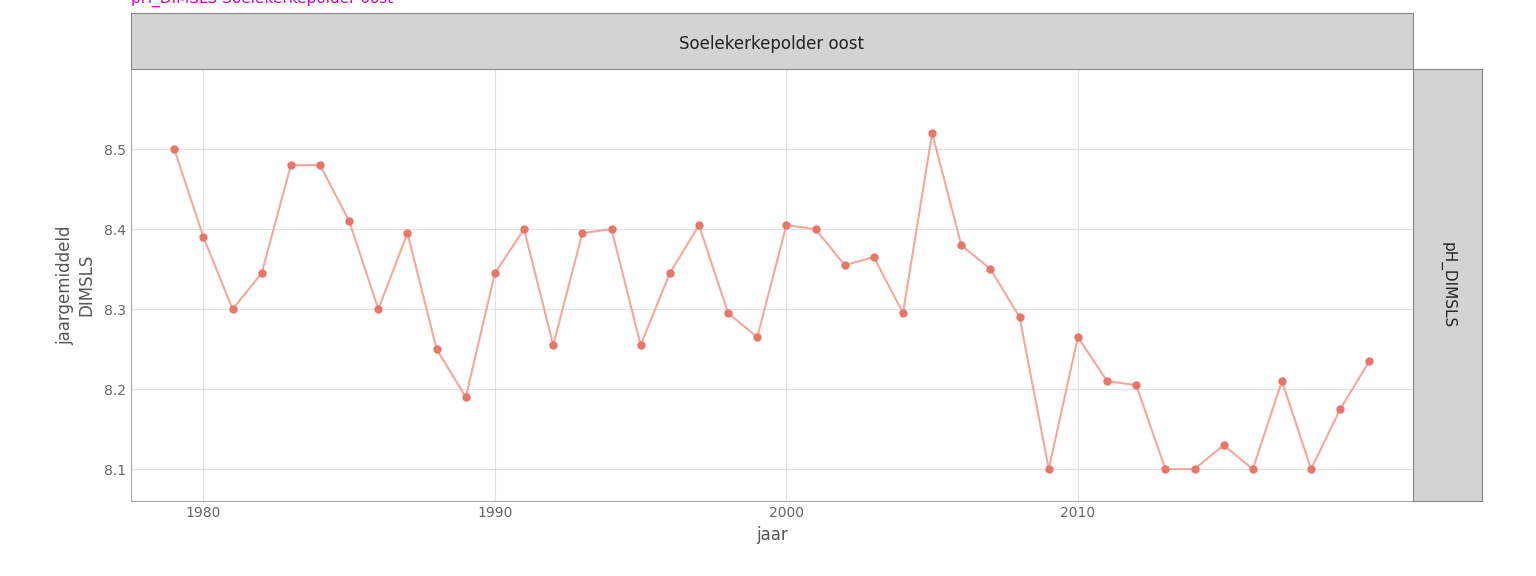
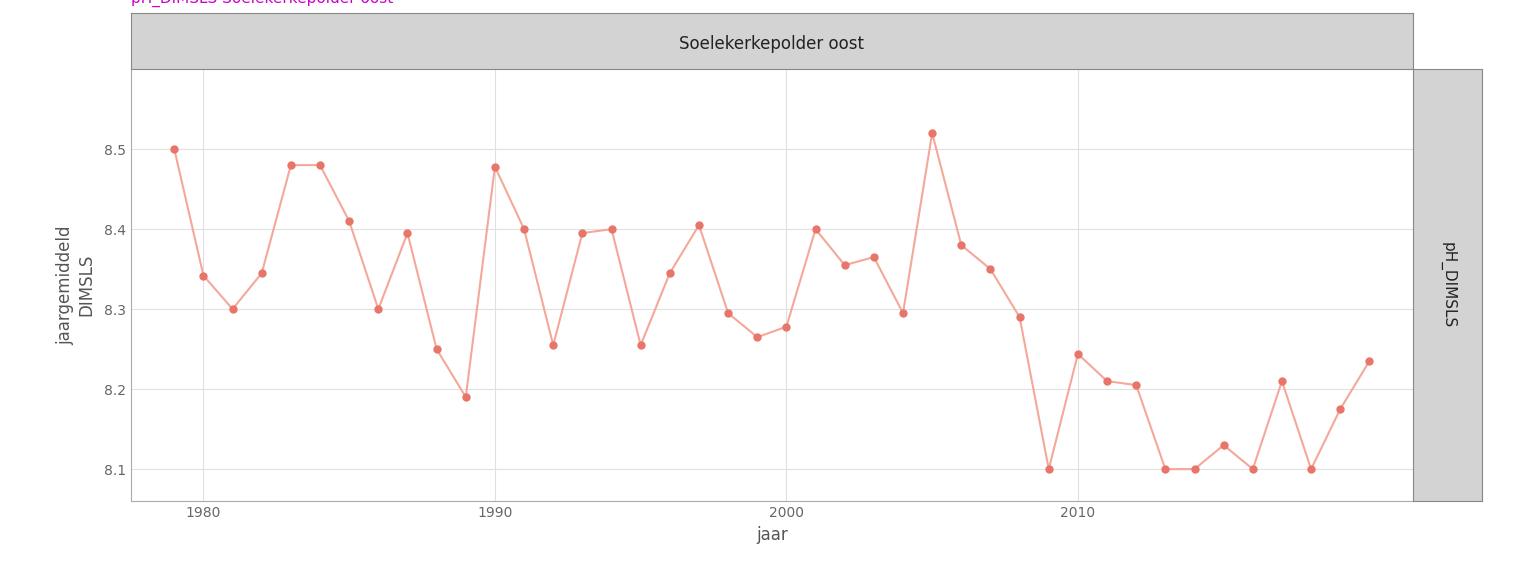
1980: 8.390 -> 8.342
1990: 8.345 -> 8.478
2000: 8.405 -> 8.278
2010: 8.265 -> 8.244
